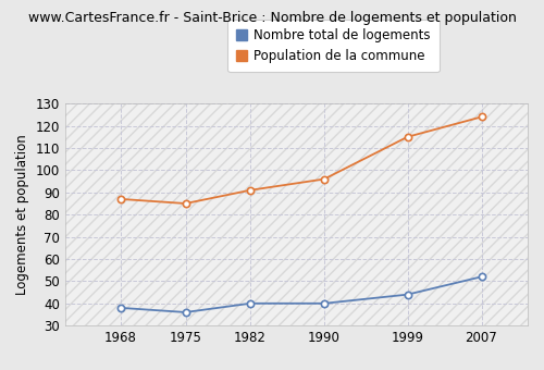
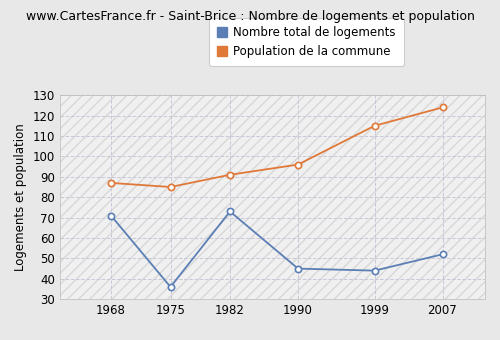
Nombre total de logements/1968: 38 -> 71
Nombre total de logements/1982: 40 -> 73
Nombre total de logements/1990: 40 -> 45
